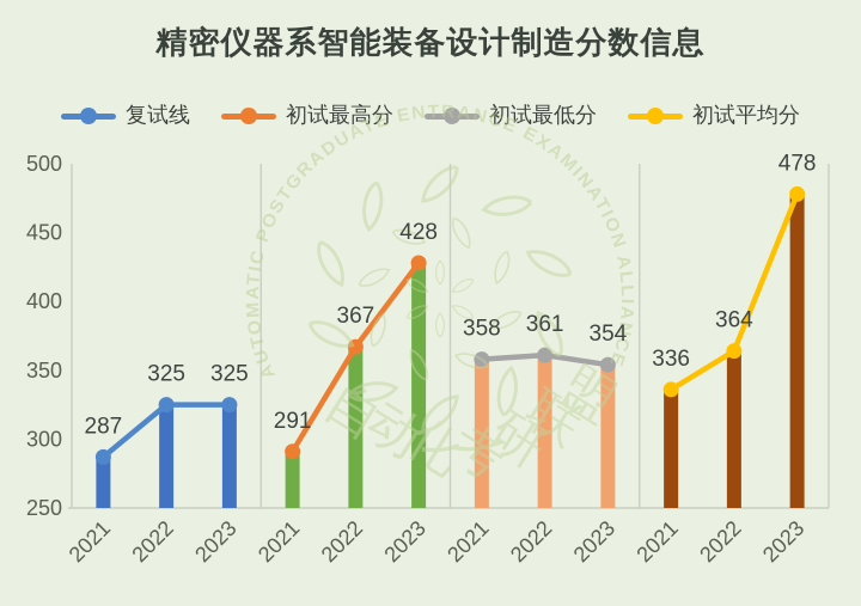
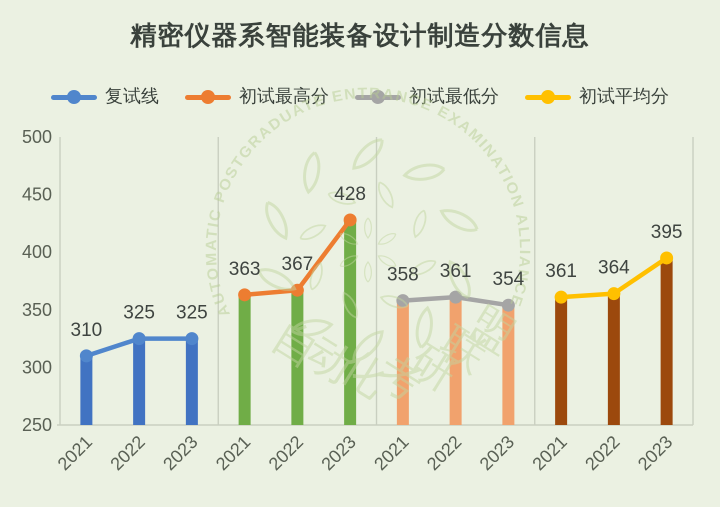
复试线/2021: 287 -> 310
初试最高分/2021: 291 -> 363
初试平均分/2021: 336 -> 361
初试平均分/2023: 478 -> 395
